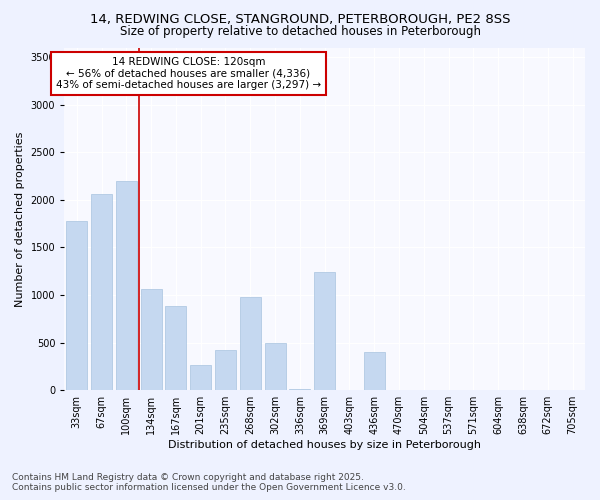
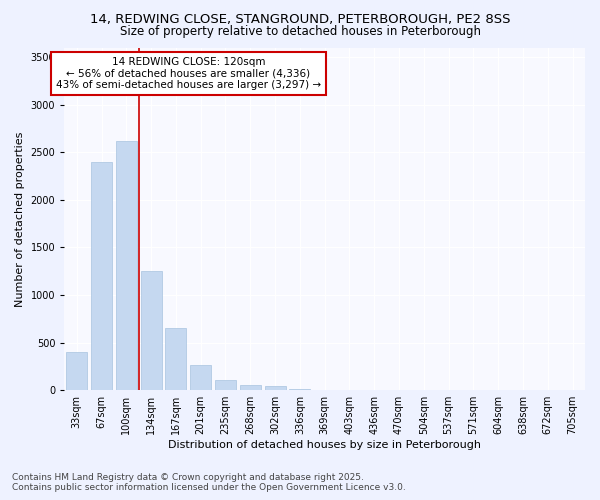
33sqm: 1780 -> 400
67sqm: 2060 -> 2400
100sqm: 2200 -> 2620
134sqm: 1060 -> 1250
167sqm: 880 -> 650
235sqm: 420 -> 110
268sqm: 980 -> 60
302sqm: 500 -> 40
369sqm: 1240 -> 0
436sqm: 400 -> 0
